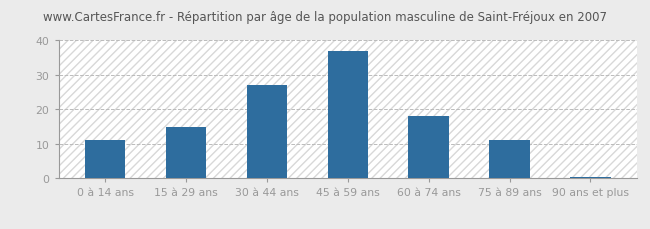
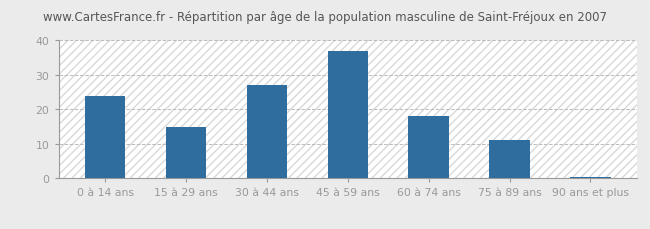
0 à 14 ans: 11.0 -> 24.0
